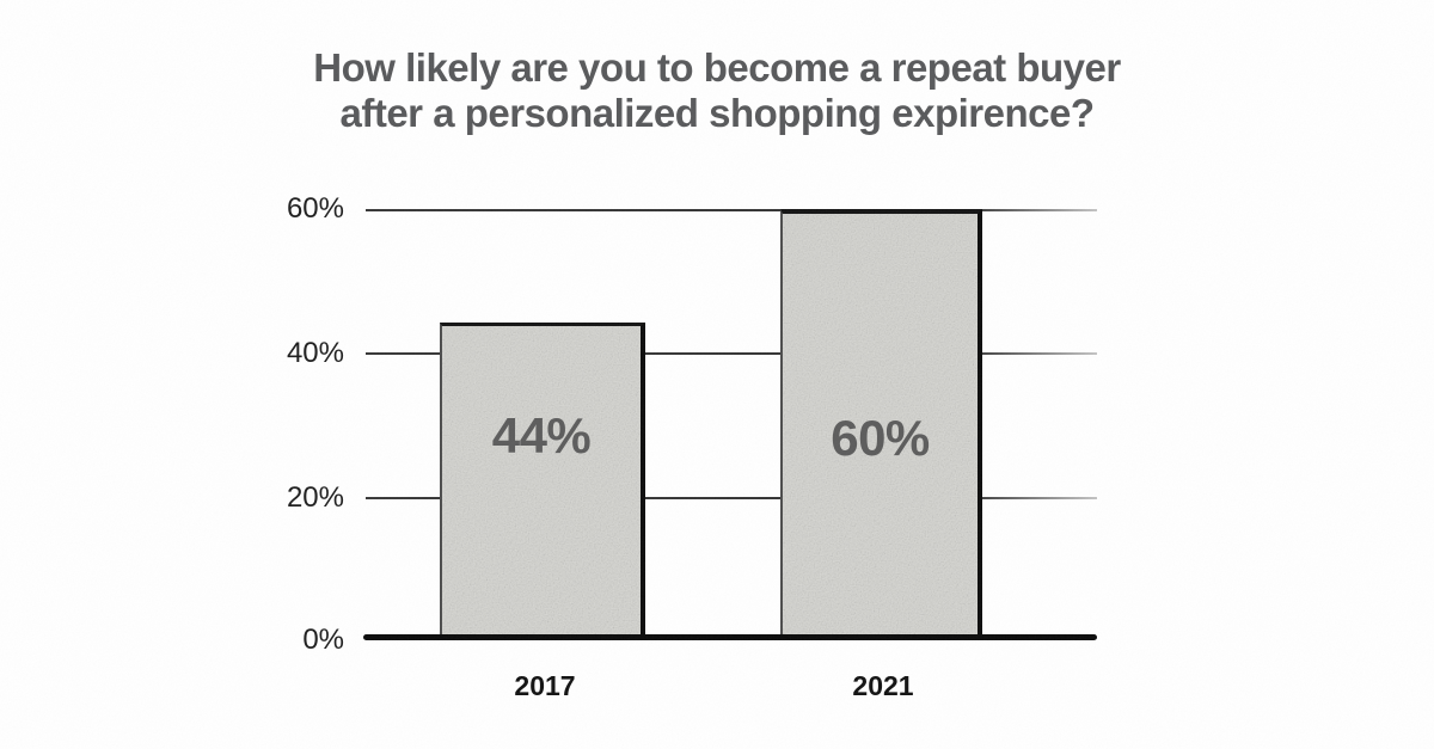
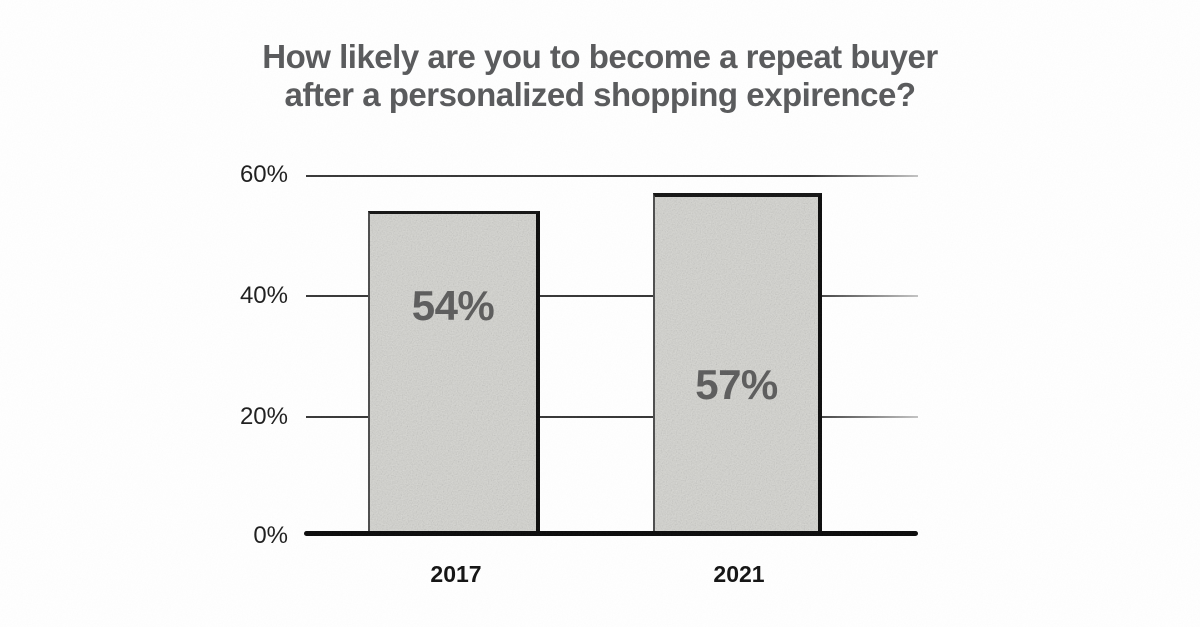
2017: 44% -> 54%
2021: 60% -> 57%
